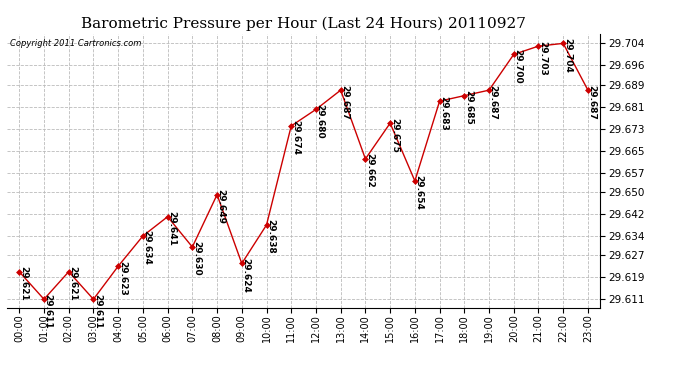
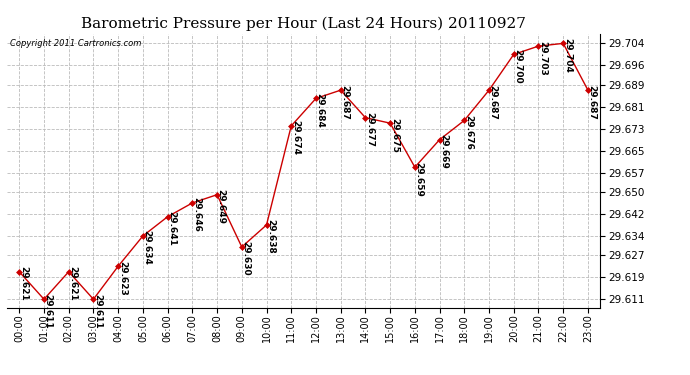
07:00: 29.630 -> 29.646
09:00: 29.624 -> 29.630
12:00: 29.680 -> 29.684
14:00: 29.662 -> 29.677
16:00: 29.654 -> 29.659
17:00: 29.683 -> 29.669
18:00: 29.685 -> 29.676
